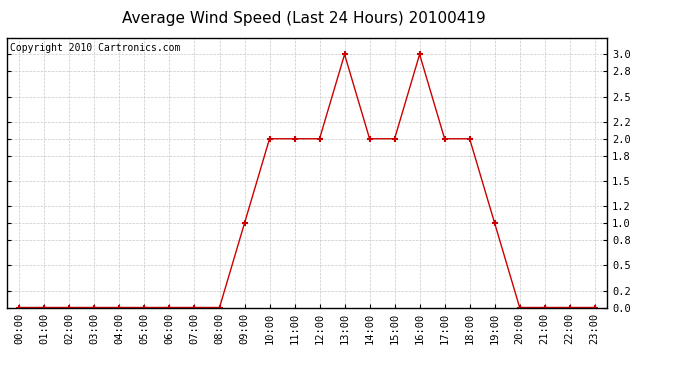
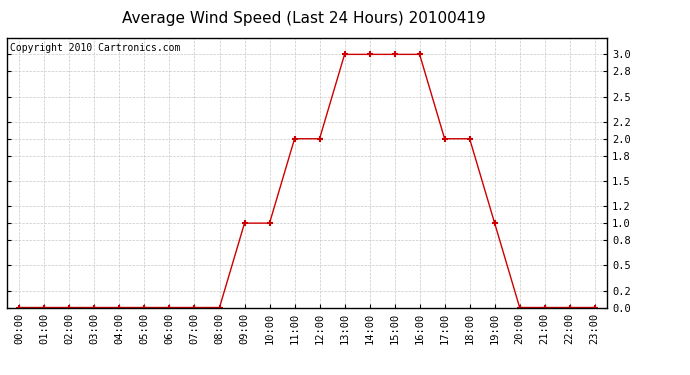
10:00: 2 -> 1
14:00: 2 -> 3
15:00: 2 -> 3
